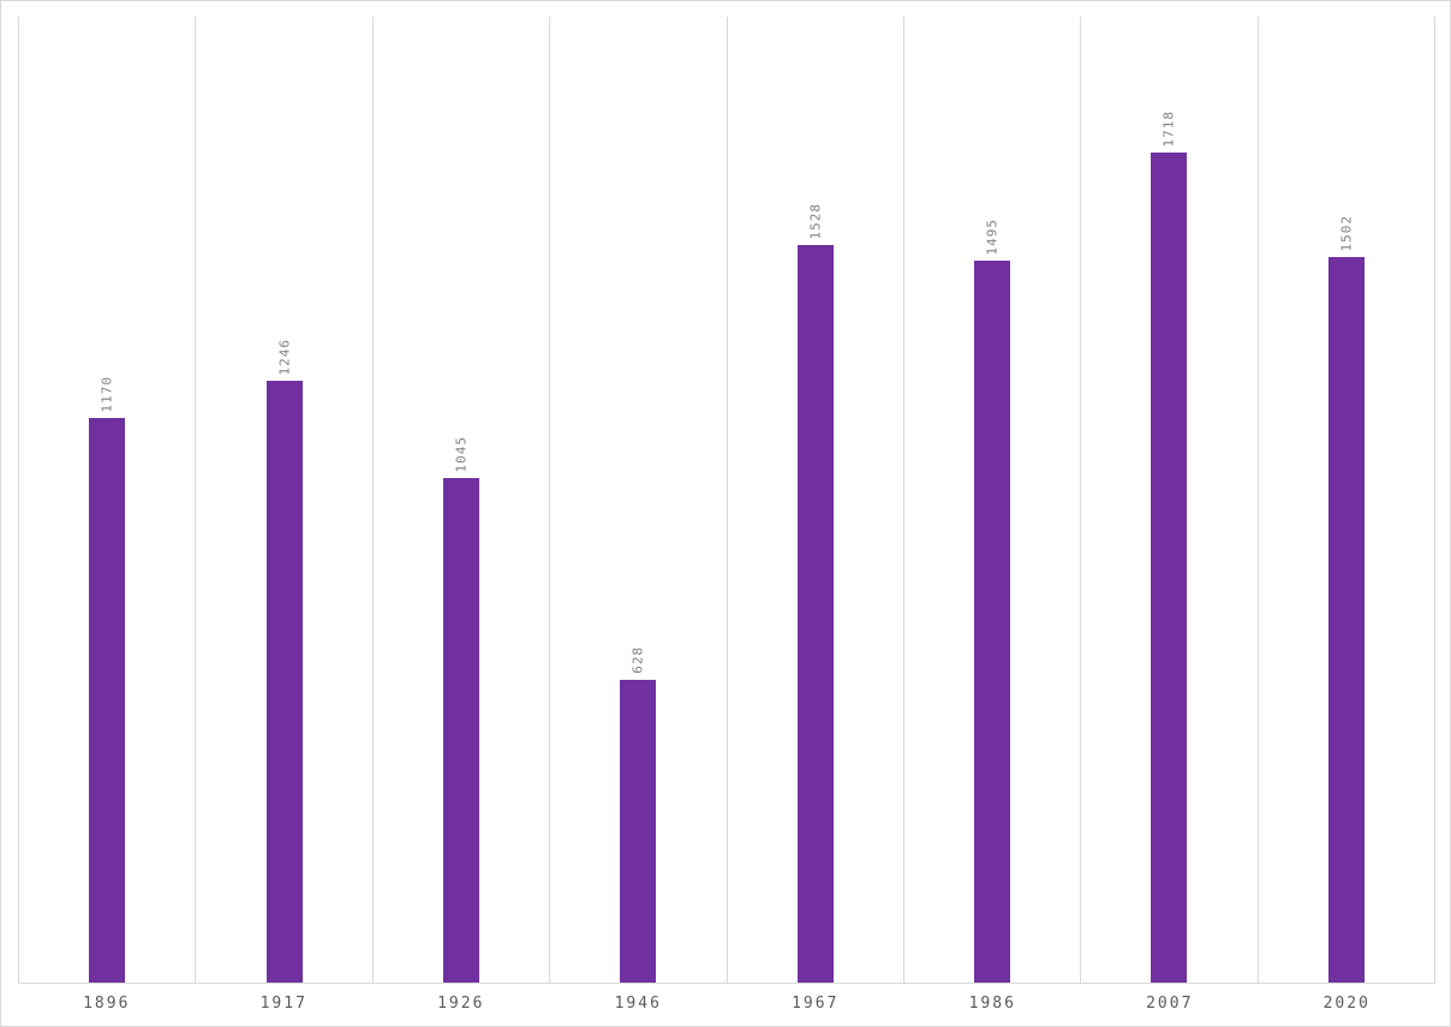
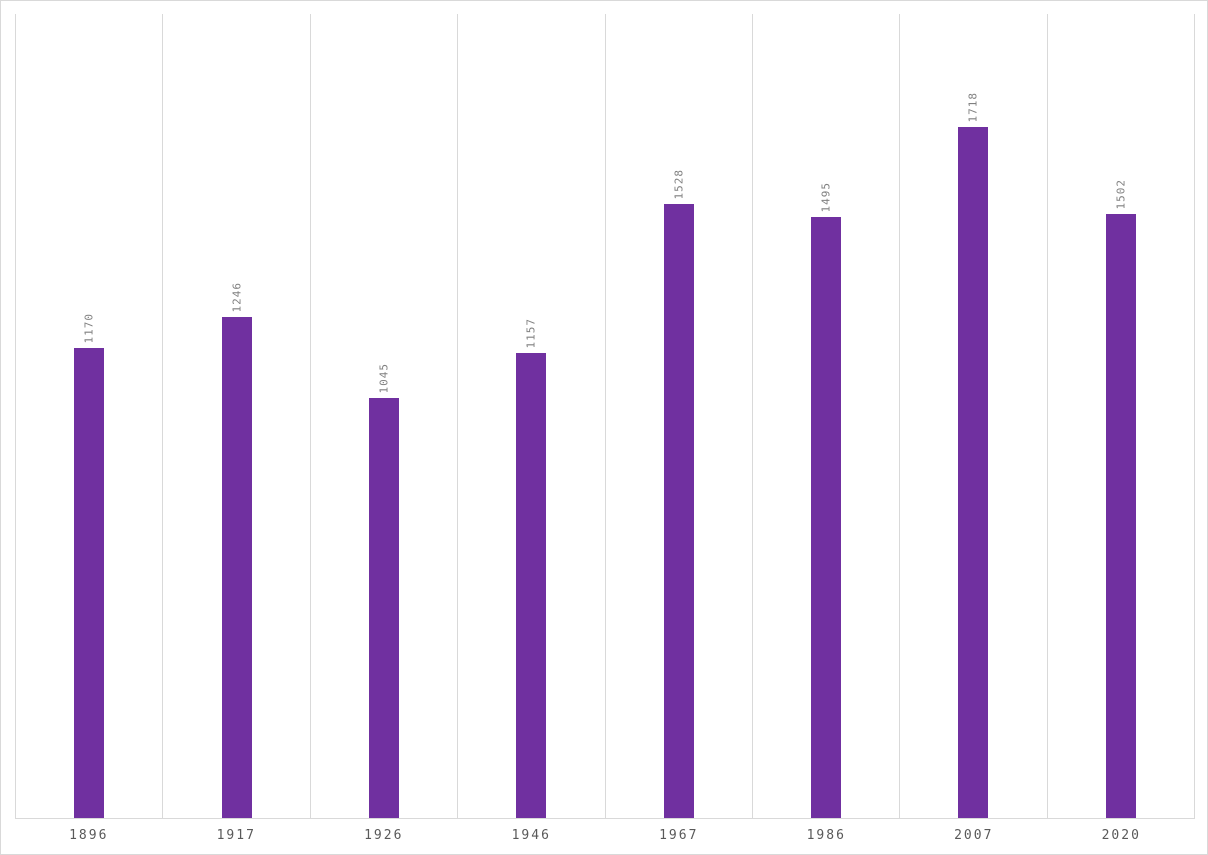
1946: 628 -> 1157
